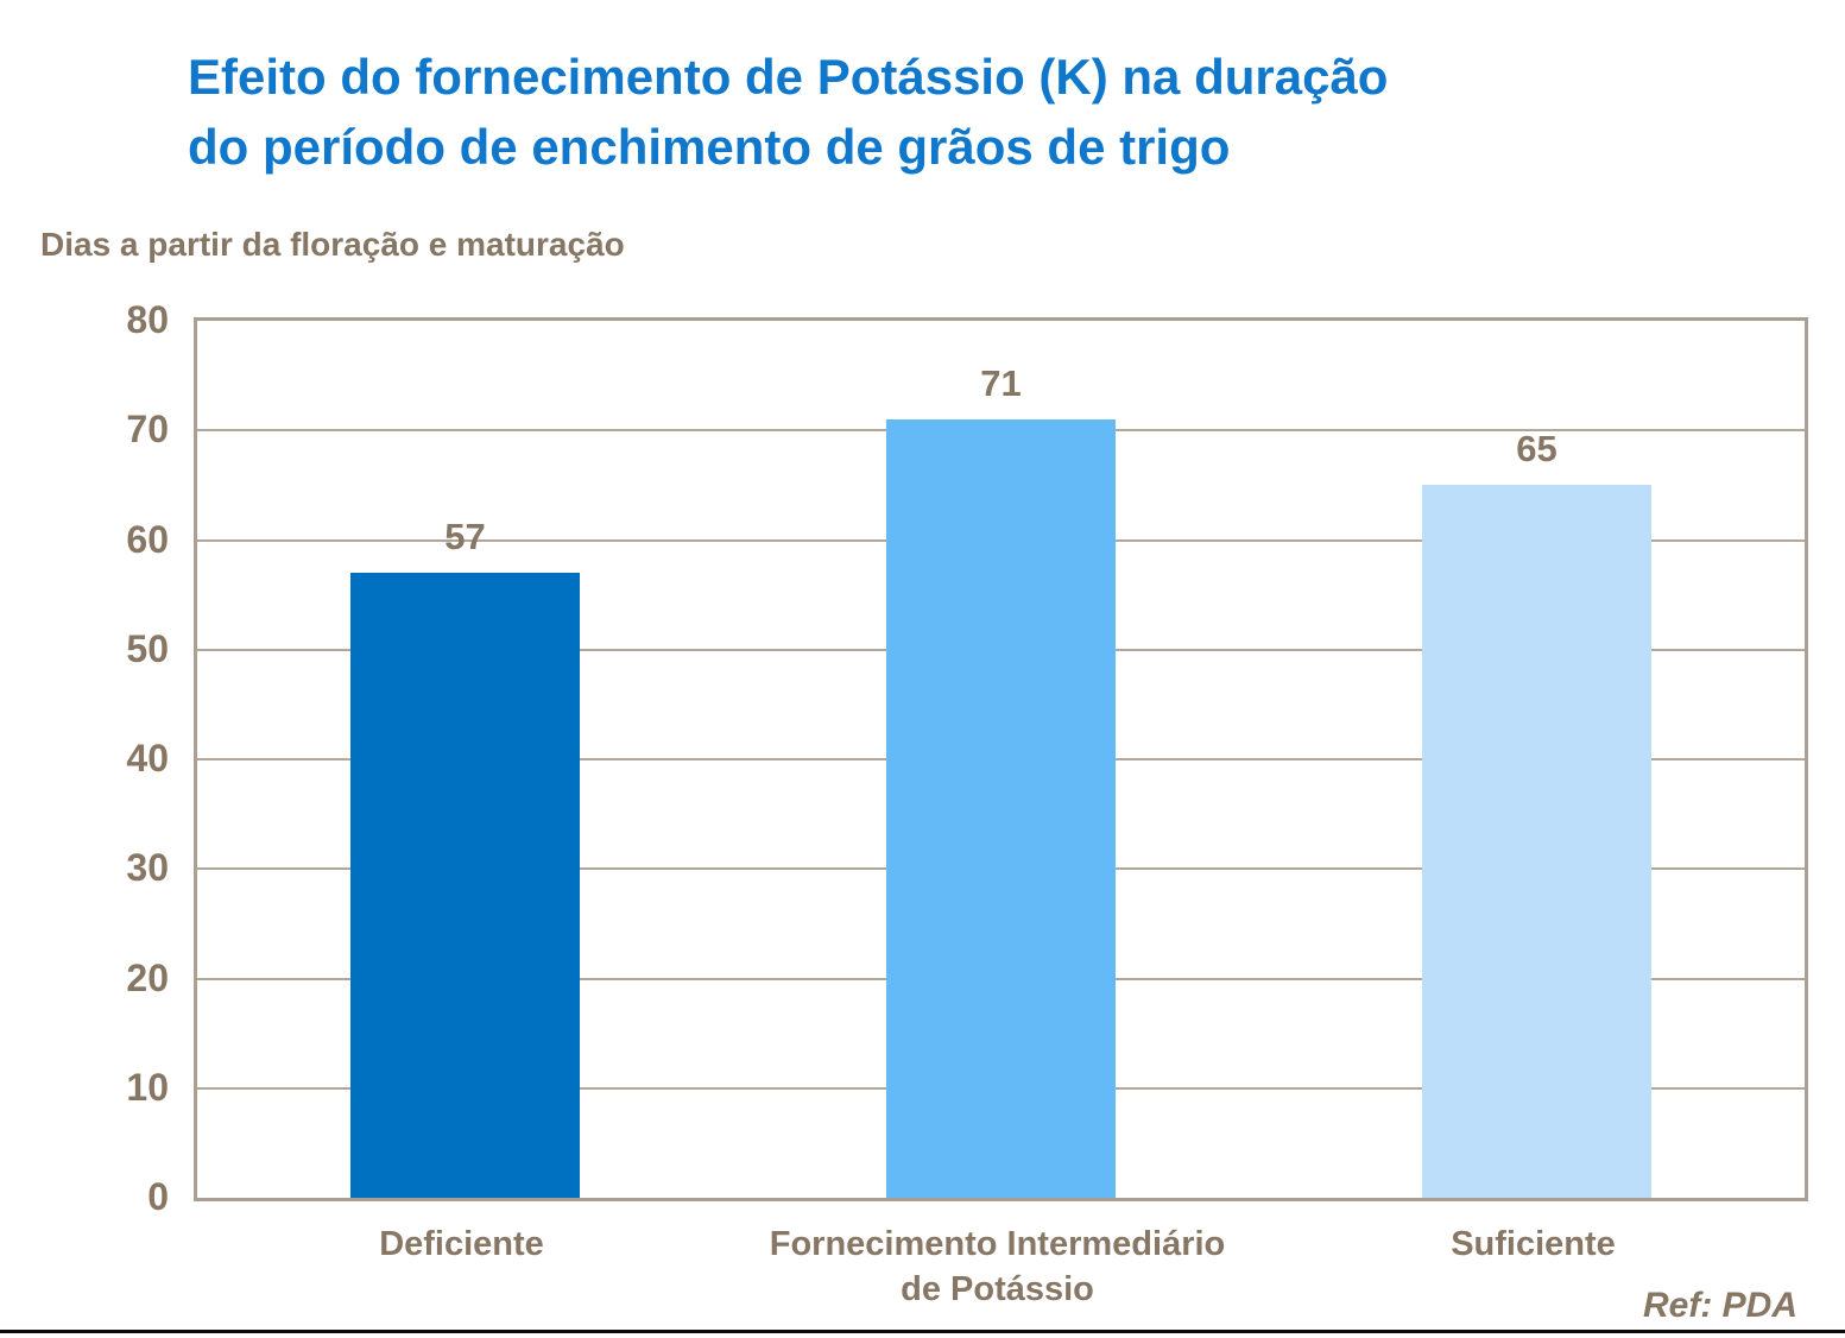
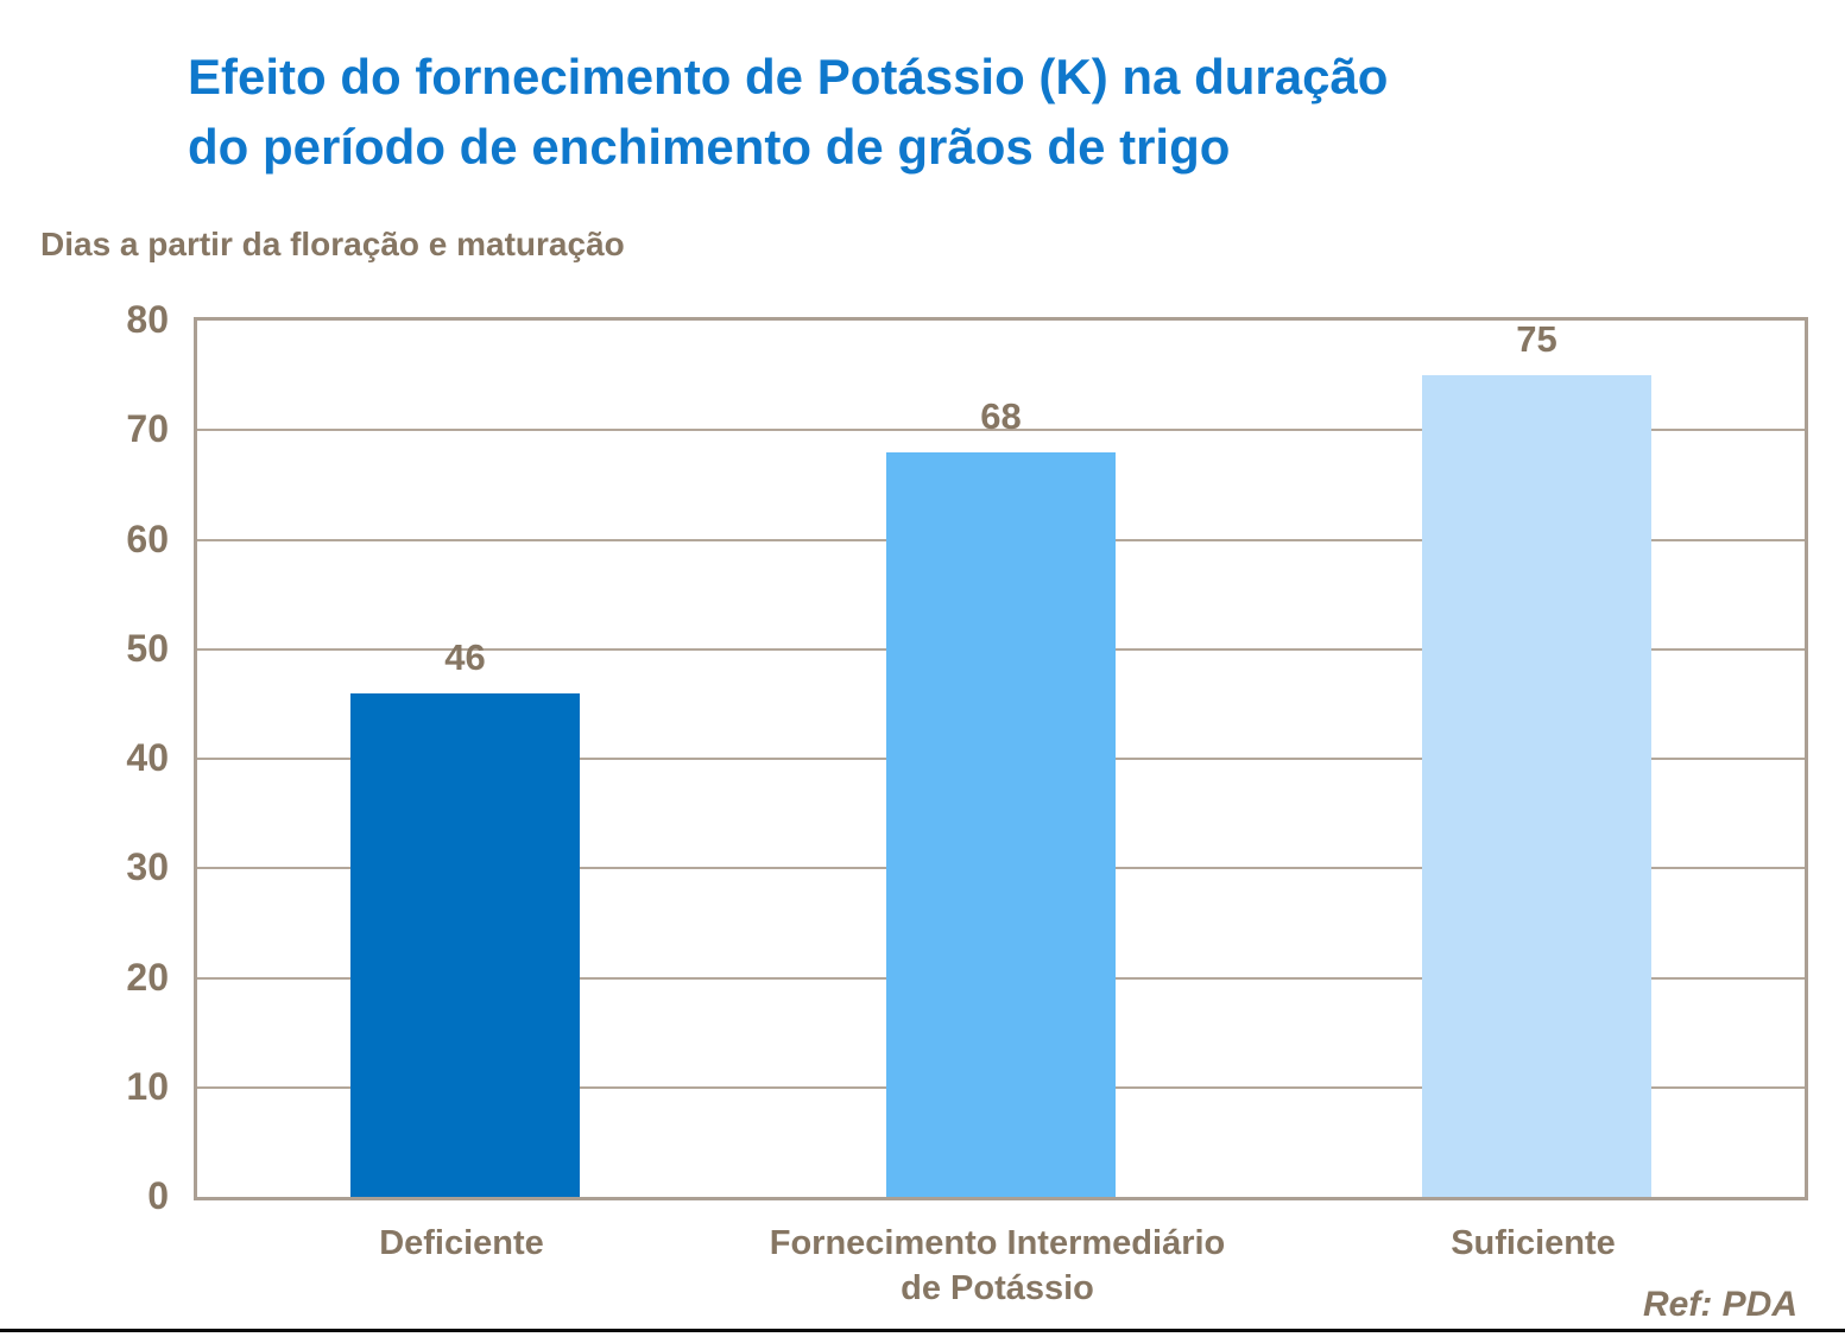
Deficiente: 57 -> 46
Fornecimento Intermediário de Potássio: 71 -> 68
Suficiente: 65 -> 75
